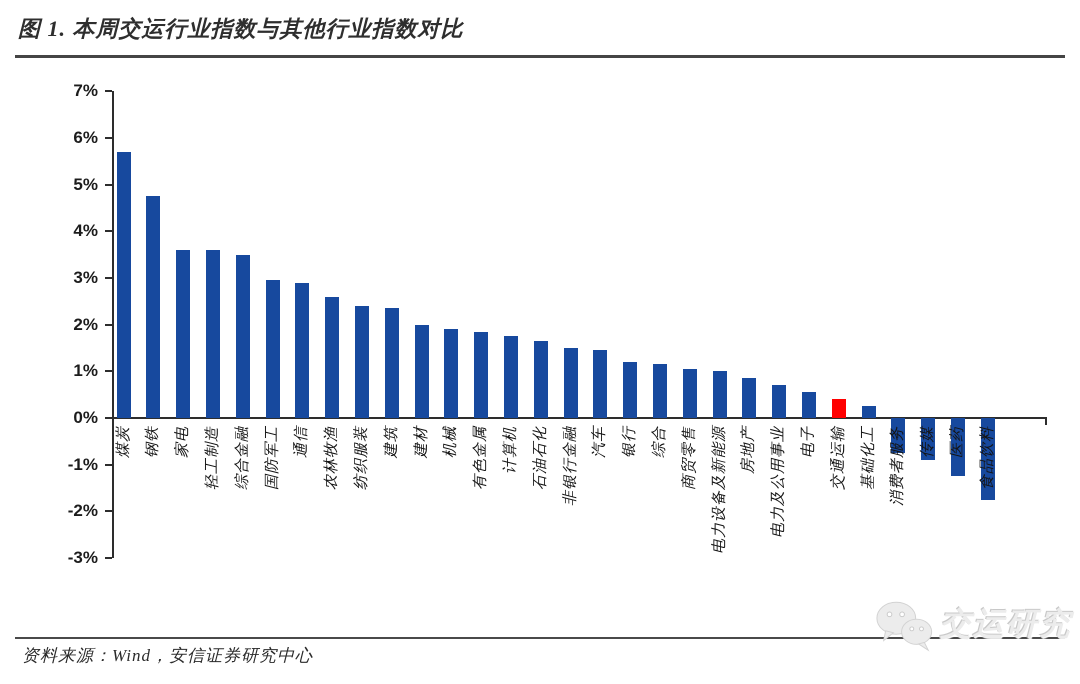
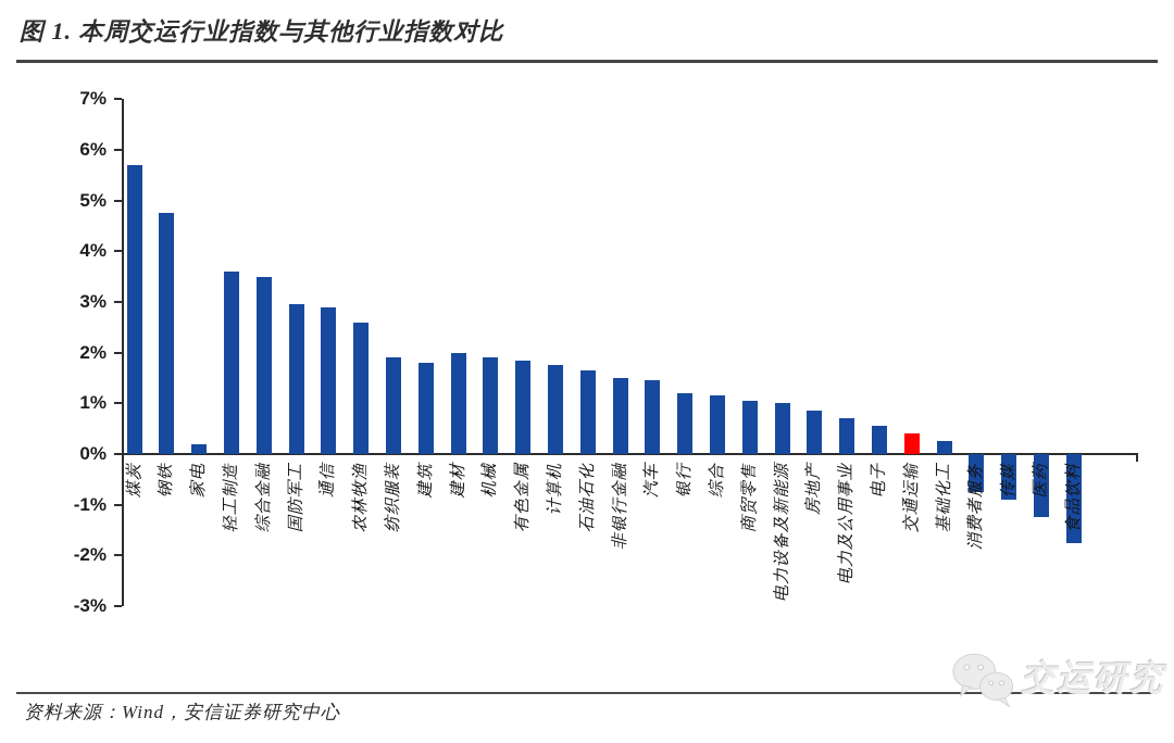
家电: 3.6% -> 0.2%
纺织服装: 2.4% -> 1.9%
建筑: 2.4% -> 1.8%
